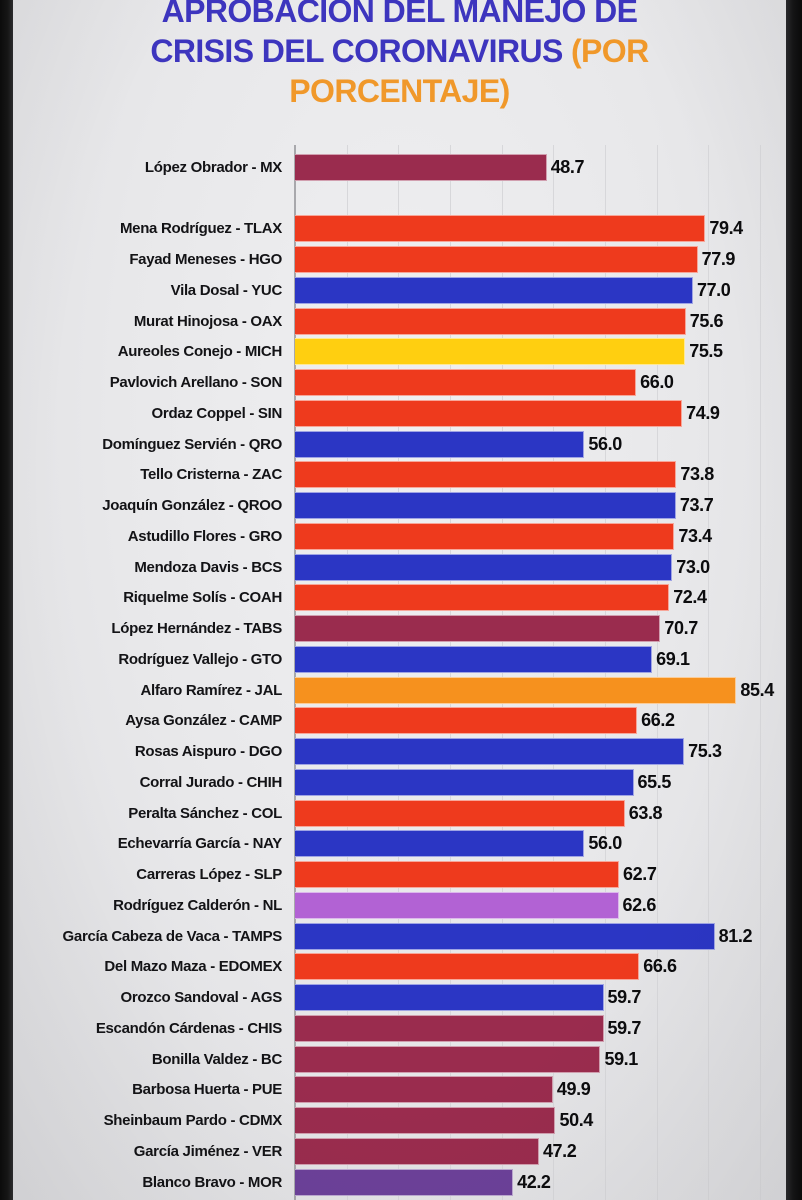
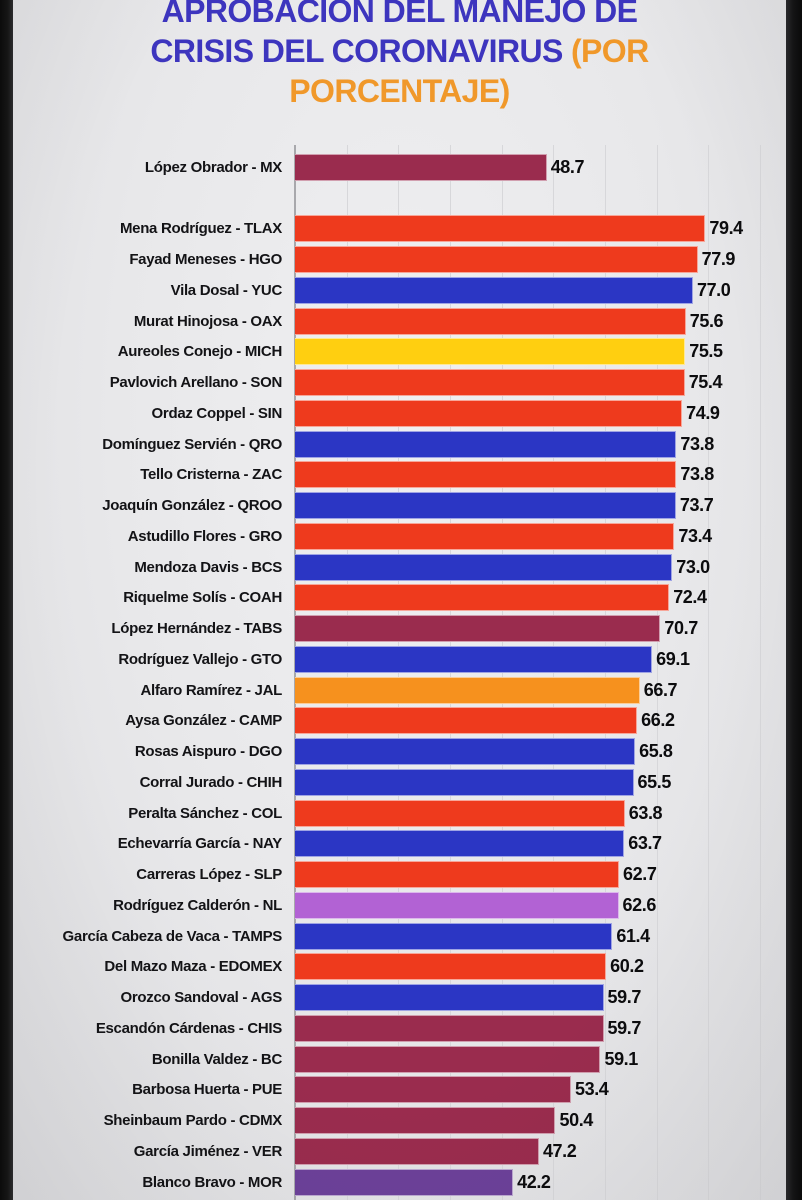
Pavlovich Arellano - SON: 66.0 -> 75.4
Domínguez Servién - QRO: 56.0 -> 73.8
Alfaro Ramírez - JAL: 85.4 -> 66.7
Rosas Aispuro - DGO: 75.3 -> 65.8
Echevarría García - NAY: 56.0 -> 63.7
García Cabeza de Vaca - TAMPS: 81.2 -> 61.4
Del Mazo Maza - EDOMEX: 66.6 -> 60.2
Barbosa Huerta - PUE: 49.9 -> 53.4
